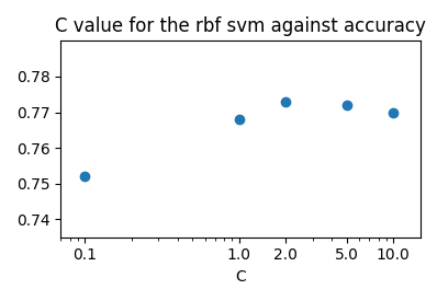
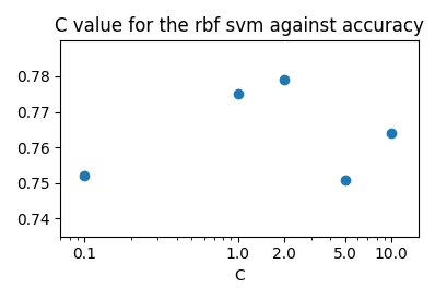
1.0: 0.768 -> 0.775
2.0: 0.773 -> 0.779
5.0: 0.772 -> 0.751
10.0: 0.770 -> 0.764
